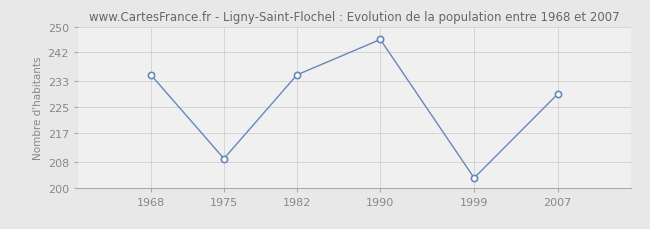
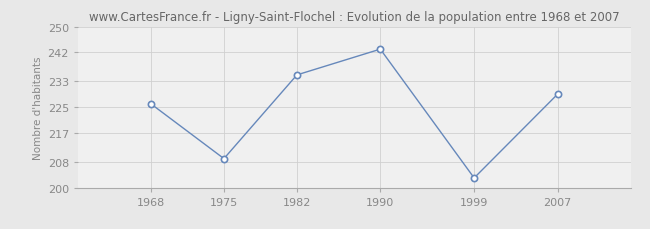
1968: 235 -> 226
1990: 246 -> 243
